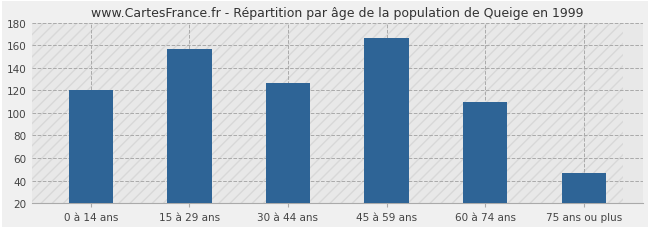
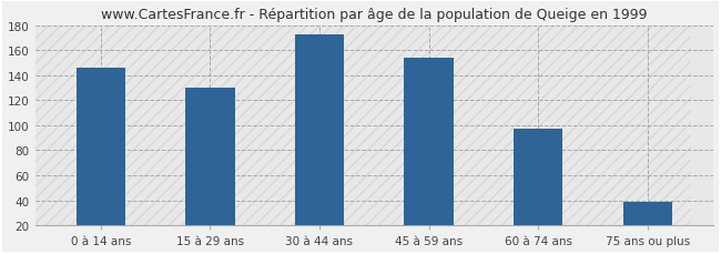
0 à 14 ans: 120 -> 146
15 à 29 ans: 157 -> 130
30 à 44 ans: 127 -> 173
45 à 59 ans: 167 -> 154
60 à 74 ans: 110 -> 97
75 ans ou plus: 47 -> 39
